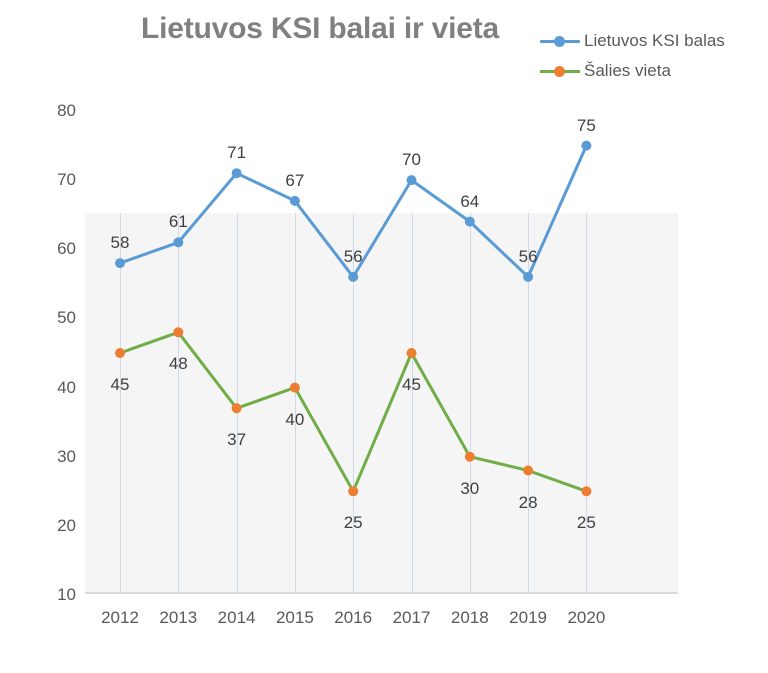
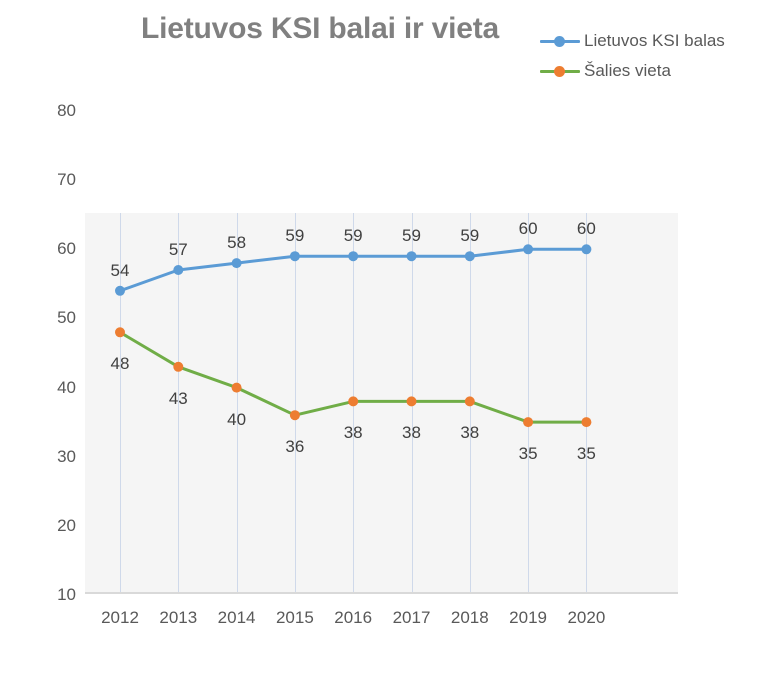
Lietuvos KSI balas/2012: 58 -> 54
Šalies vieta/2012: 45 -> 48
Lietuvos KSI balas/2013: 61 -> 57
Šalies vieta/2013: 48 -> 43
Lietuvos KSI balas/2014: 71 -> 58
Šalies vieta/2014: 37 -> 40
Lietuvos KSI balas/2015: 67 -> 59
Šalies vieta/2015: 40 -> 36
Lietuvos KSI balas/2016: 56 -> 59
Šalies vieta/2016: 25 -> 38
Lietuvos KSI balas/2017: 70 -> 59
Šalies vieta/2017: 45 -> 38
Lietuvos KSI balas/2018: 64 -> 59
Šalies vieta/2018: 30 -> 38
Lietuvos KSI balas/2019: 56 -> 60
Šalies vieta/2019: 28 -> 35
Lietuvos KSI balas/2020: 75 -> 60
Šalies vieta/2020: 25 -> 35
